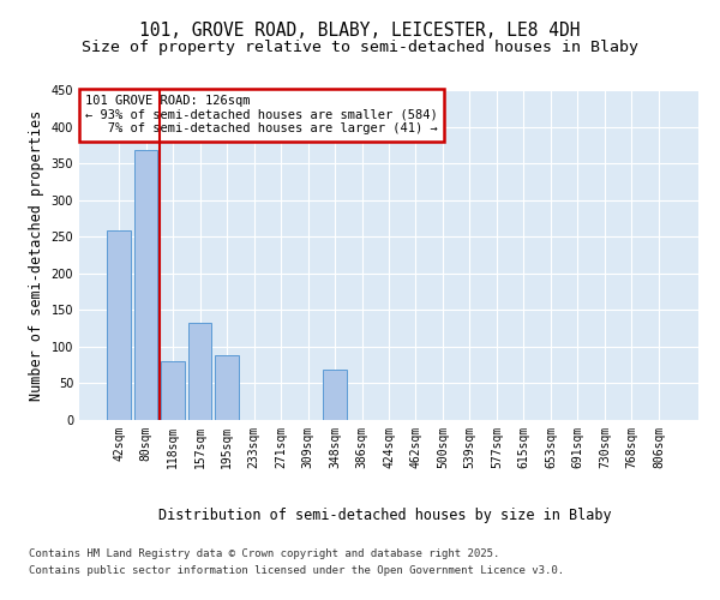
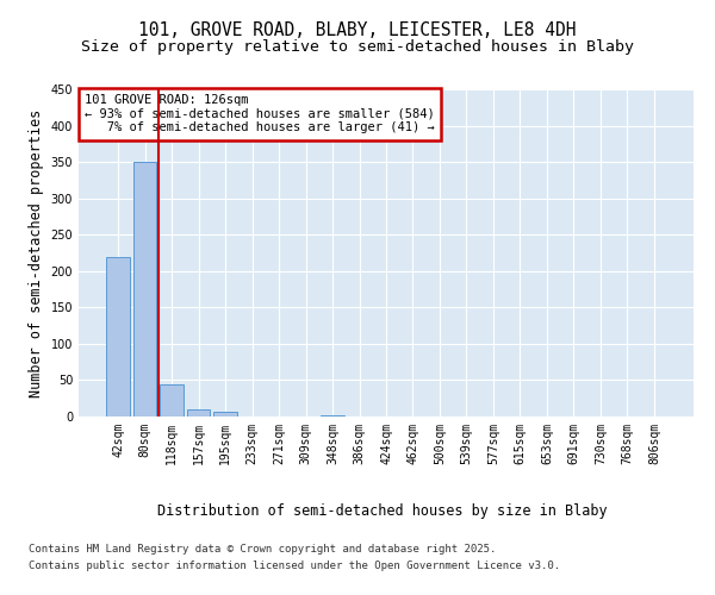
42sqm: 258 -> 220
80sqm: 368 -> 350
118sqm: 80 -> 45
157sqm: 132 -> 10
195sqm: 88 -> 6
348sqm: 68 -> 1
